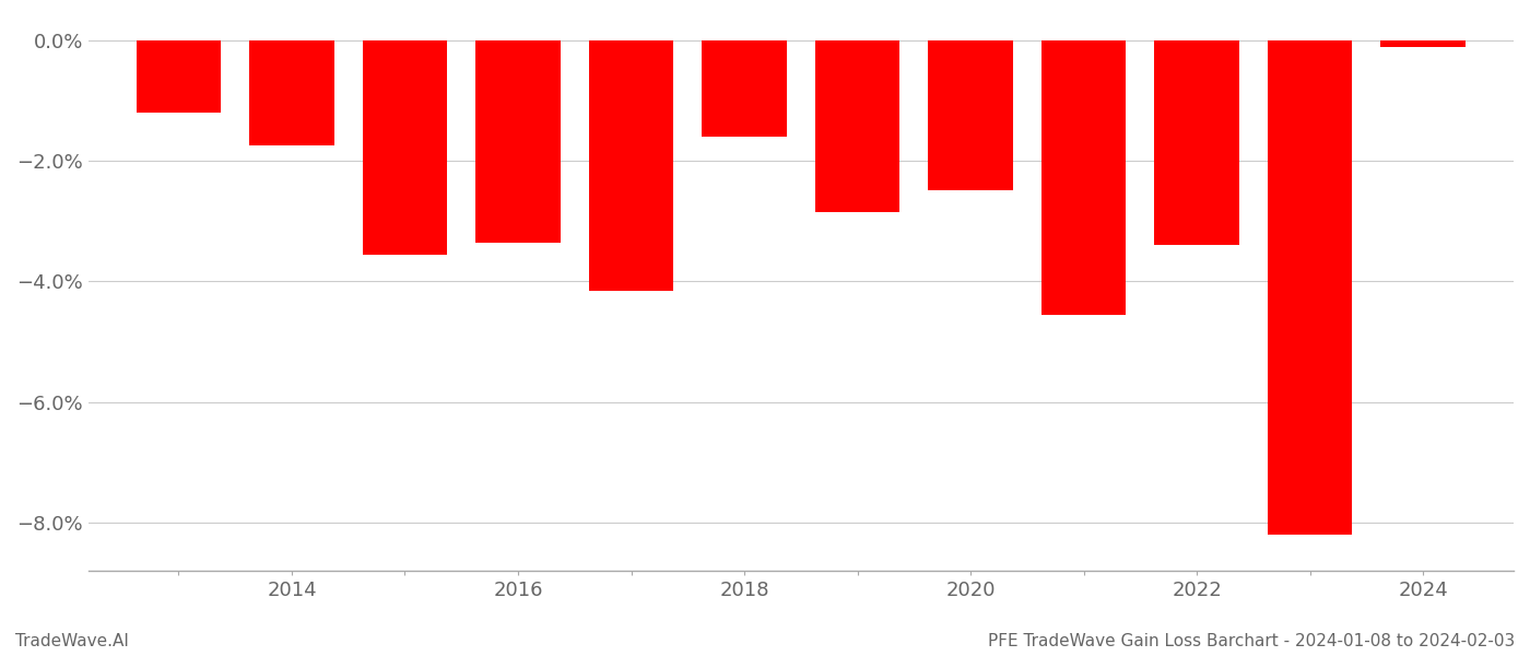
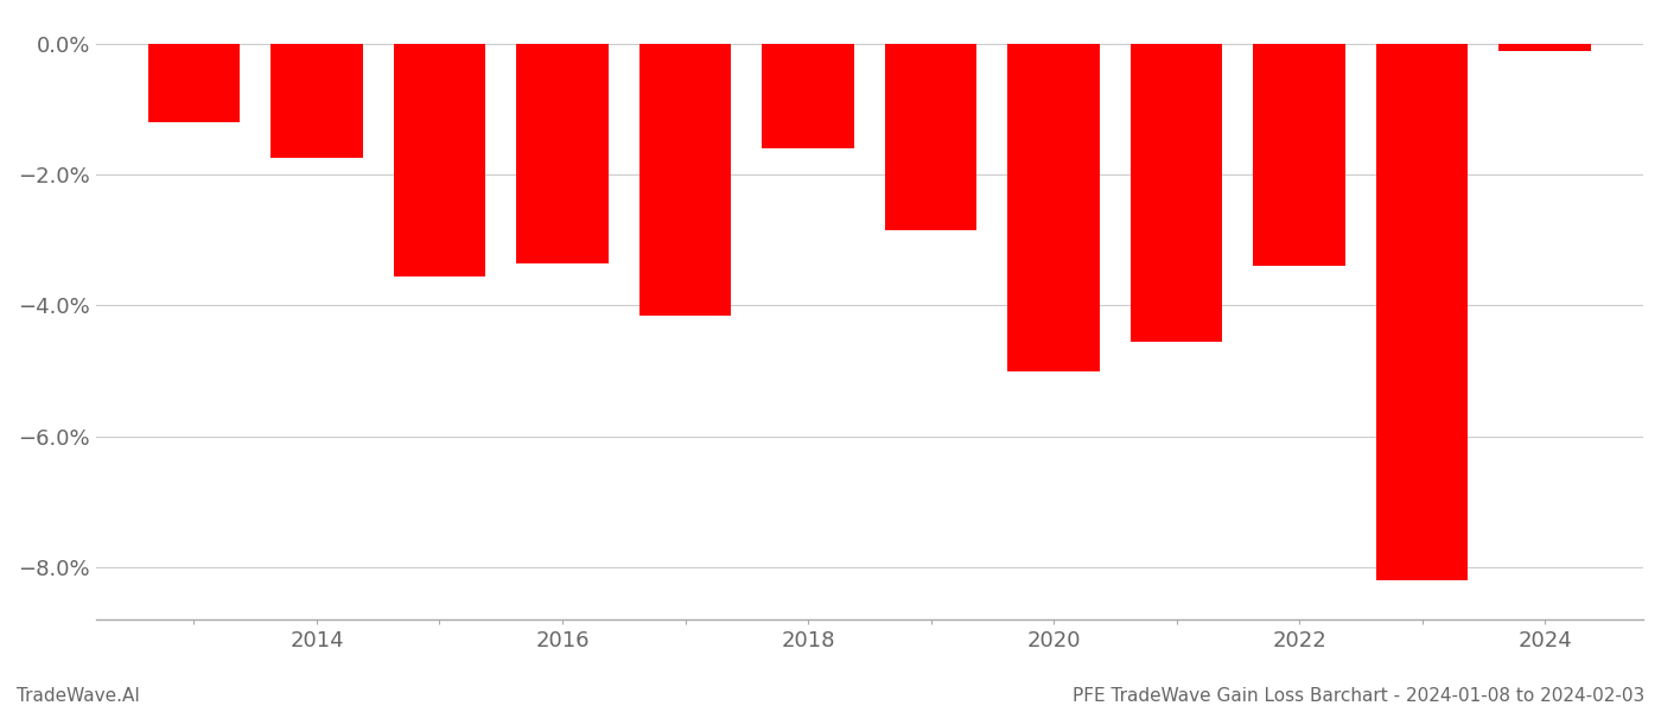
2020: -2.48% -> -5.00%
